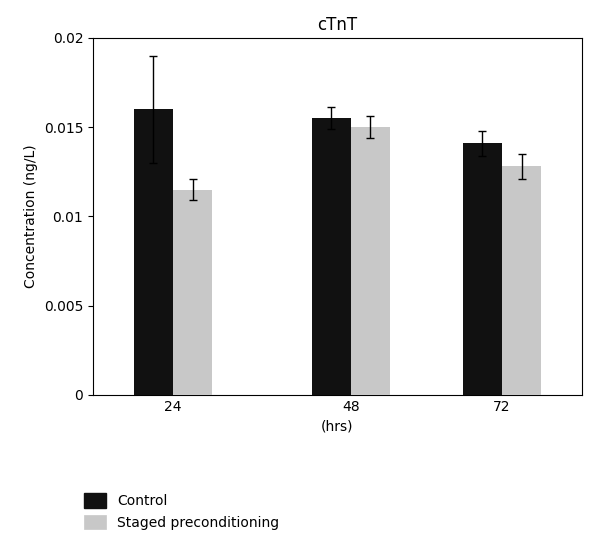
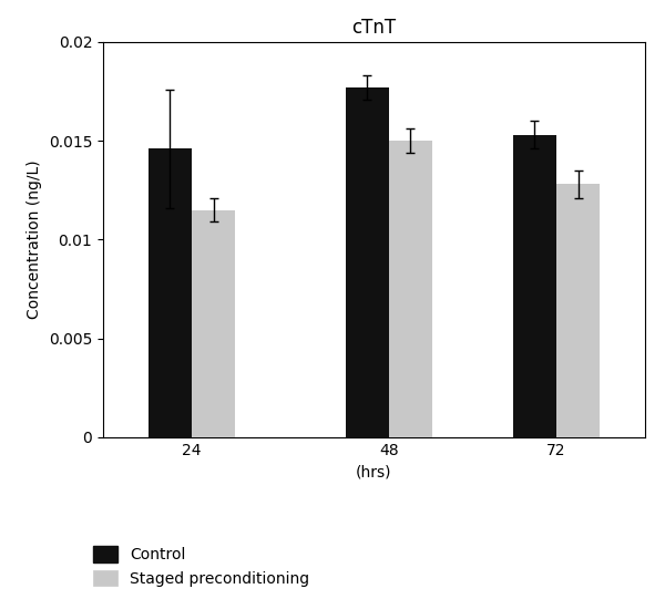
Control/24: 0.0160 -> 0.0146
Control/48: 0.0155 -> 0.0177
Control/72: 0.0141 -> 0.0153
